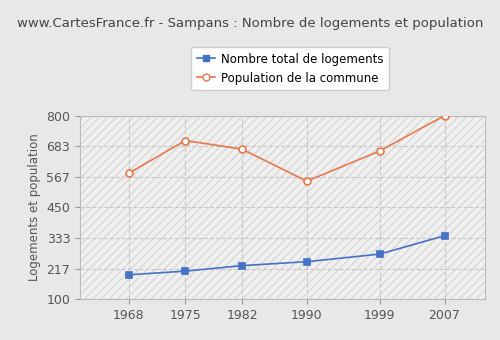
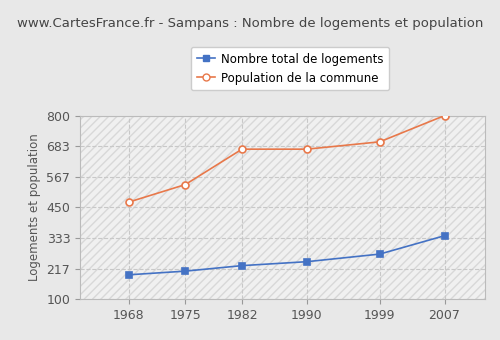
Population de la commune/1968: 580 -> 470
Population de la commune/1975: 705 -> 537
Population de la commune/1990: 550 -> 672
Population de la commune/1999: 665 -> 700
